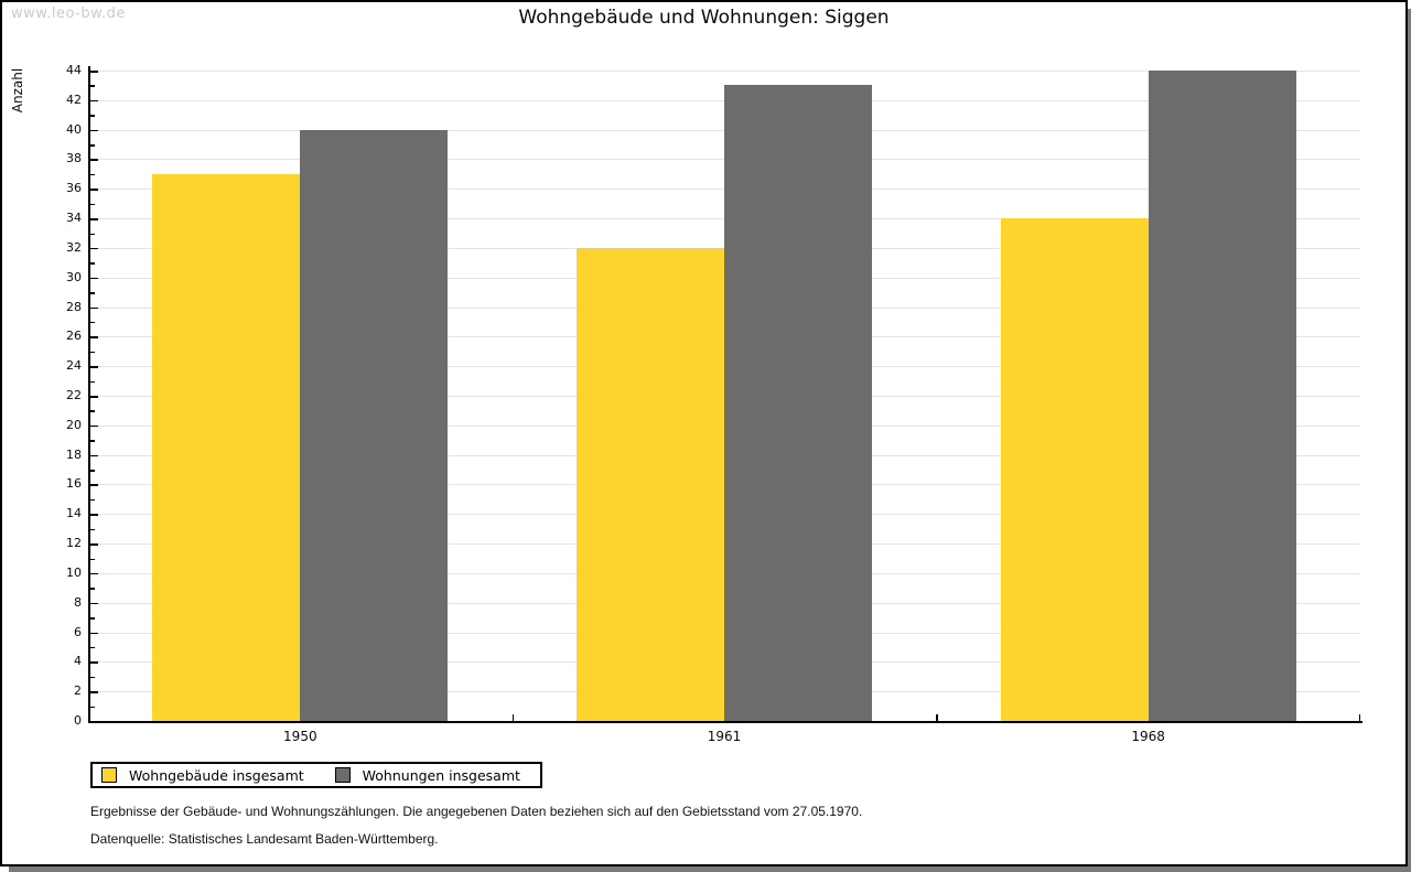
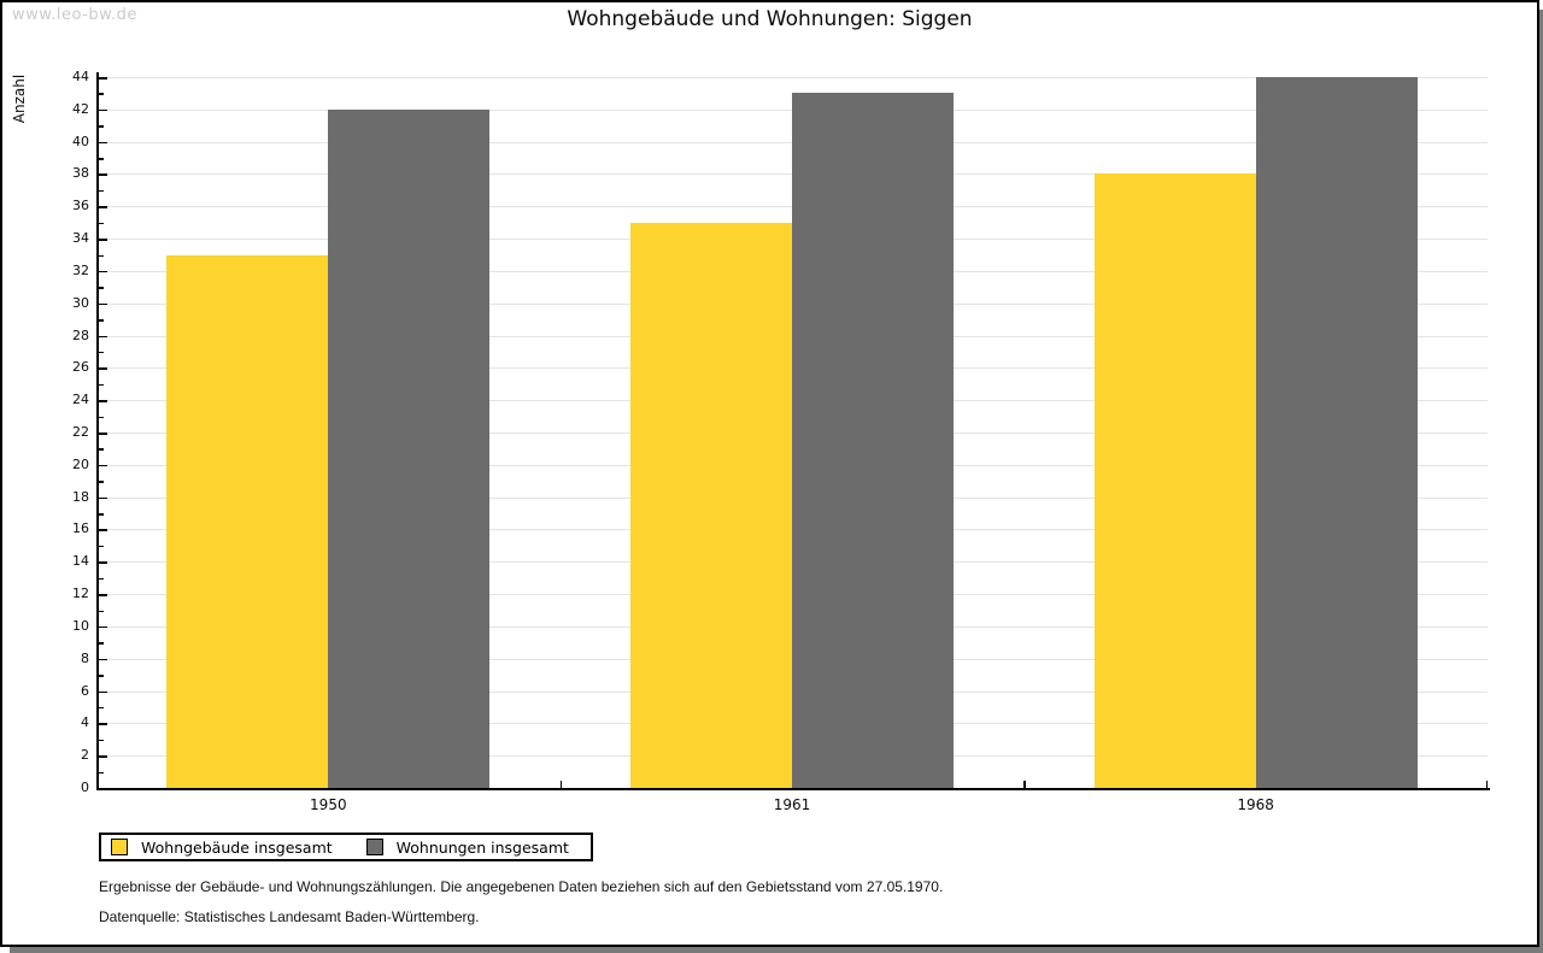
Wohngebäude insgesamt/1950: 37 -> 33
Wohnungen insgesamt/1950: 40 -> 42
Wohngebäude insgesamt/1961: 32 -> 35
Wohngebäude insgesamt/1968: 34 -> 38
